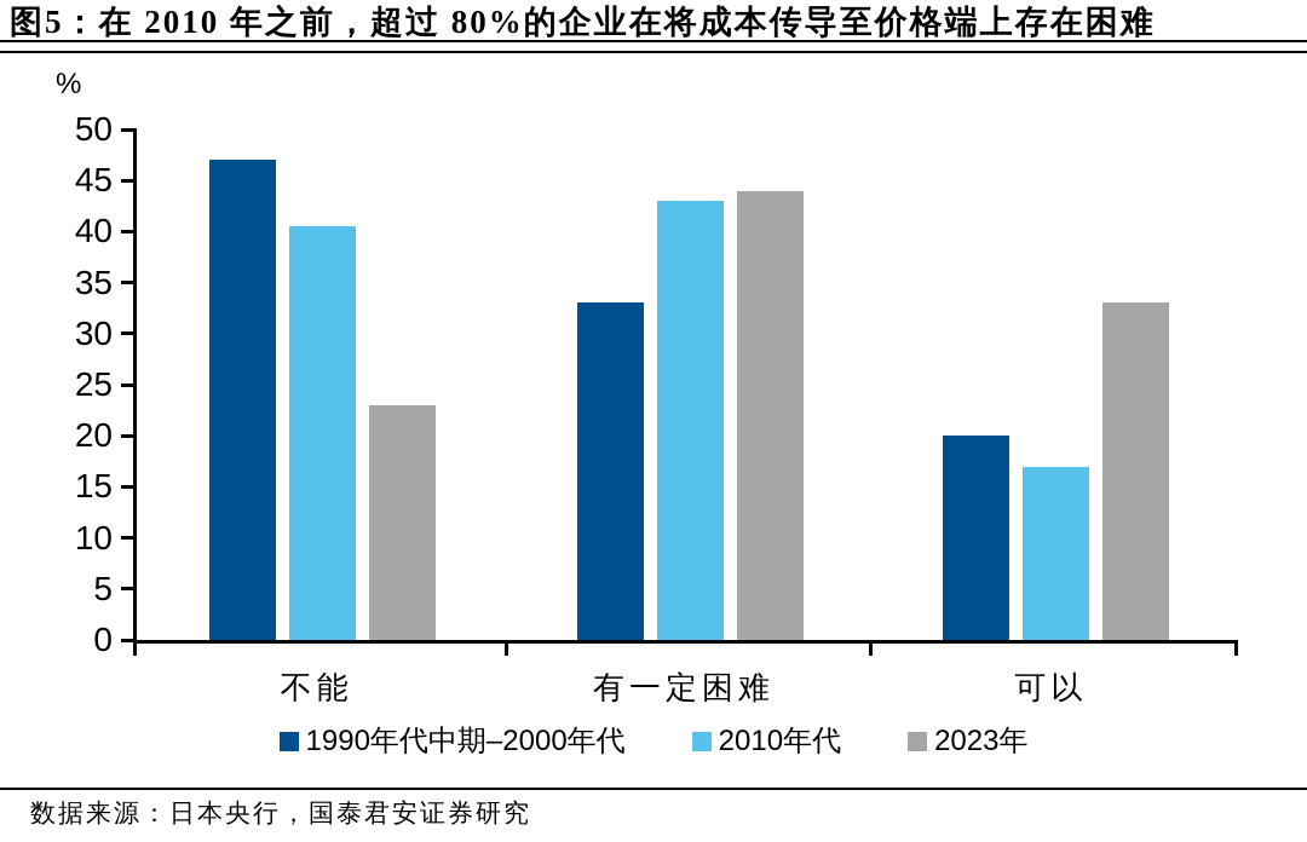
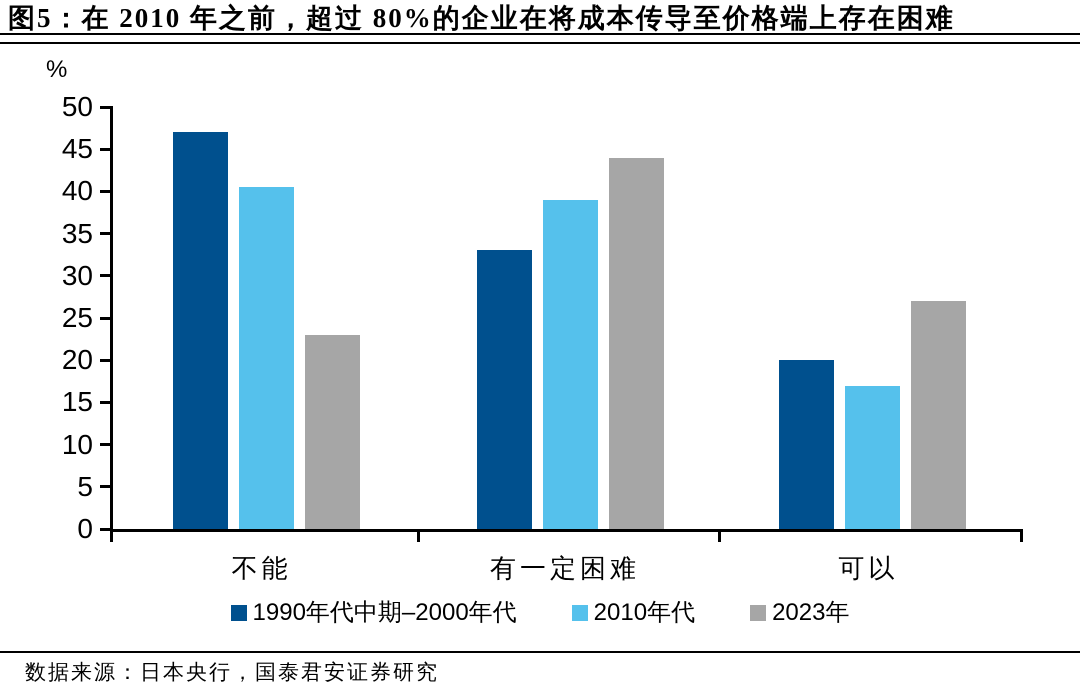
2010年代/有一定困难: 43 -> 39
2023年/可以: 33 -> 27
